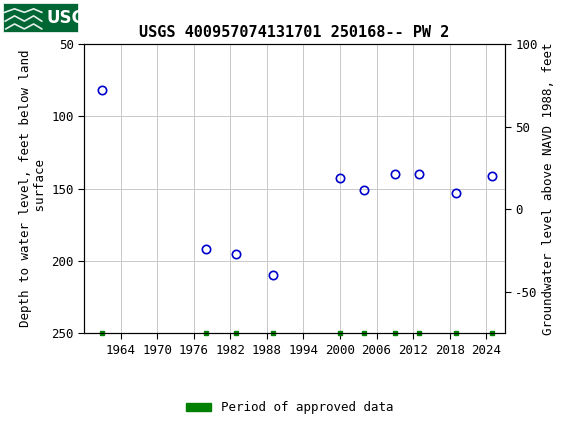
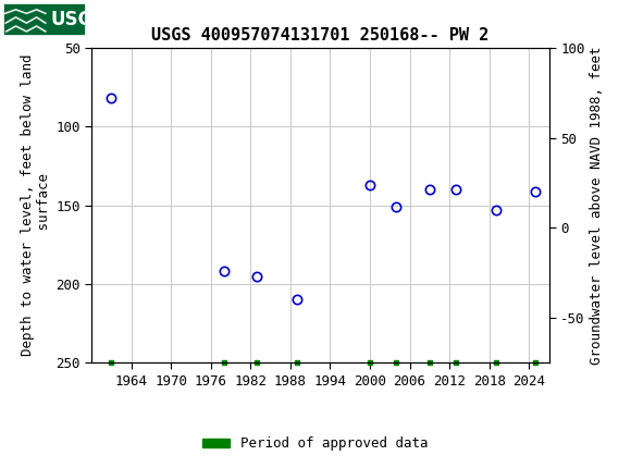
USGS 400957074131701 250168-- PW 2/2000: 143 -> 137
